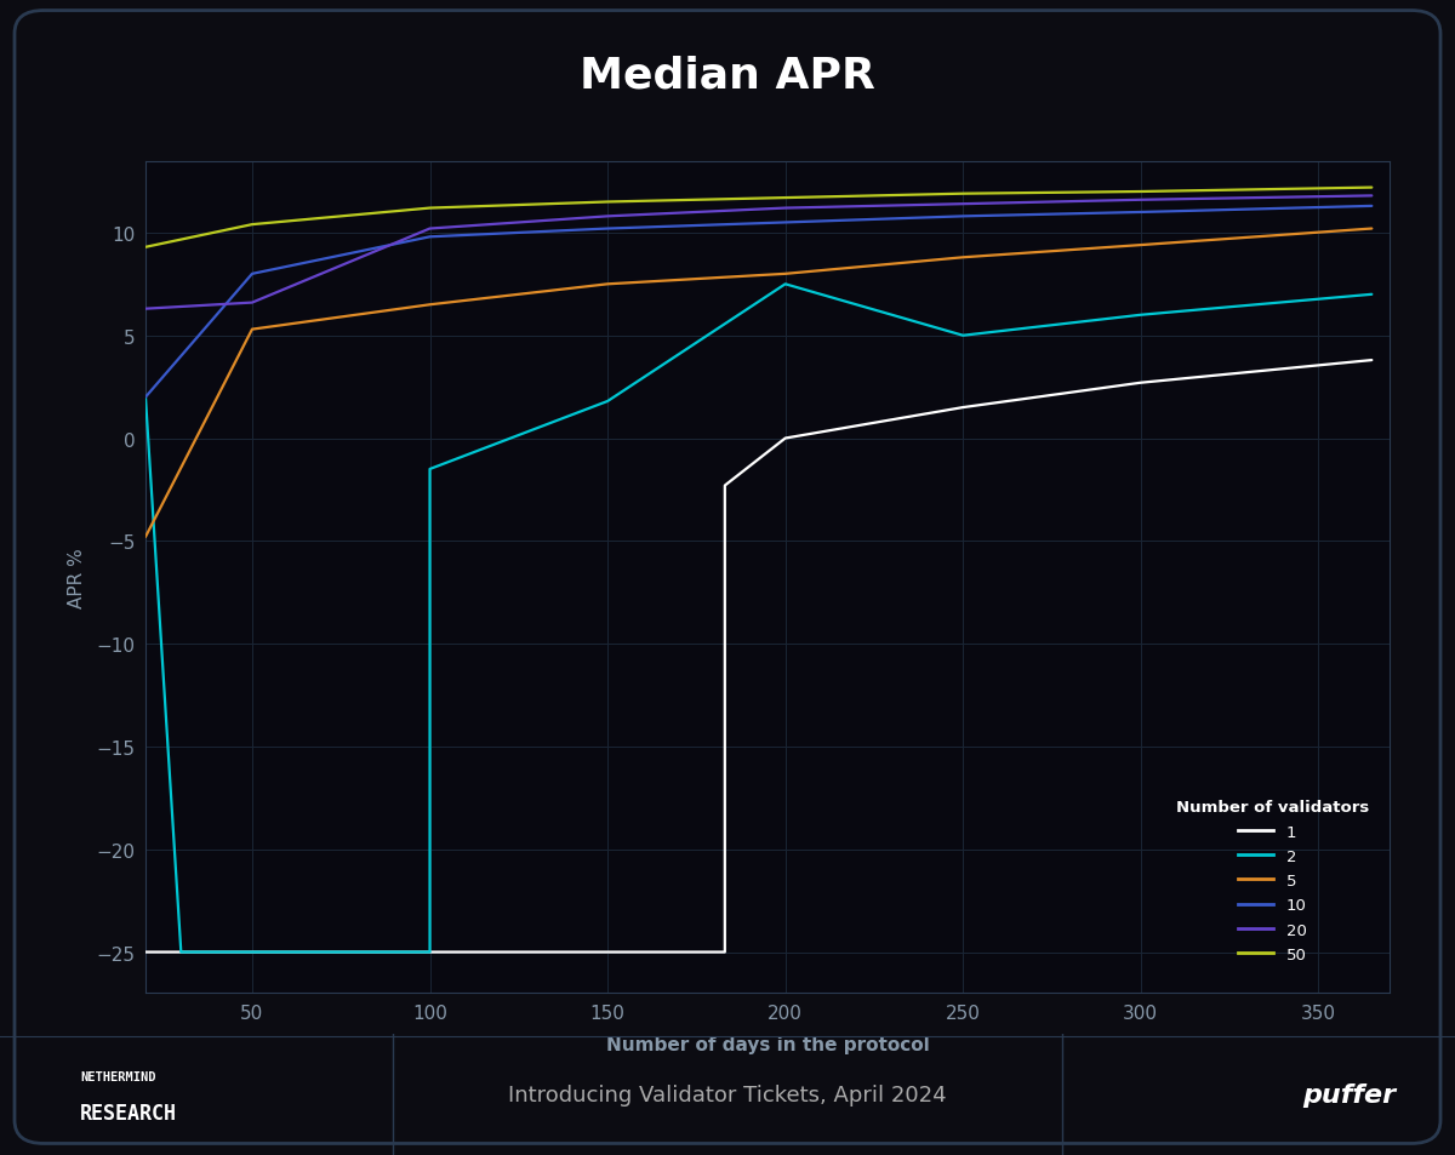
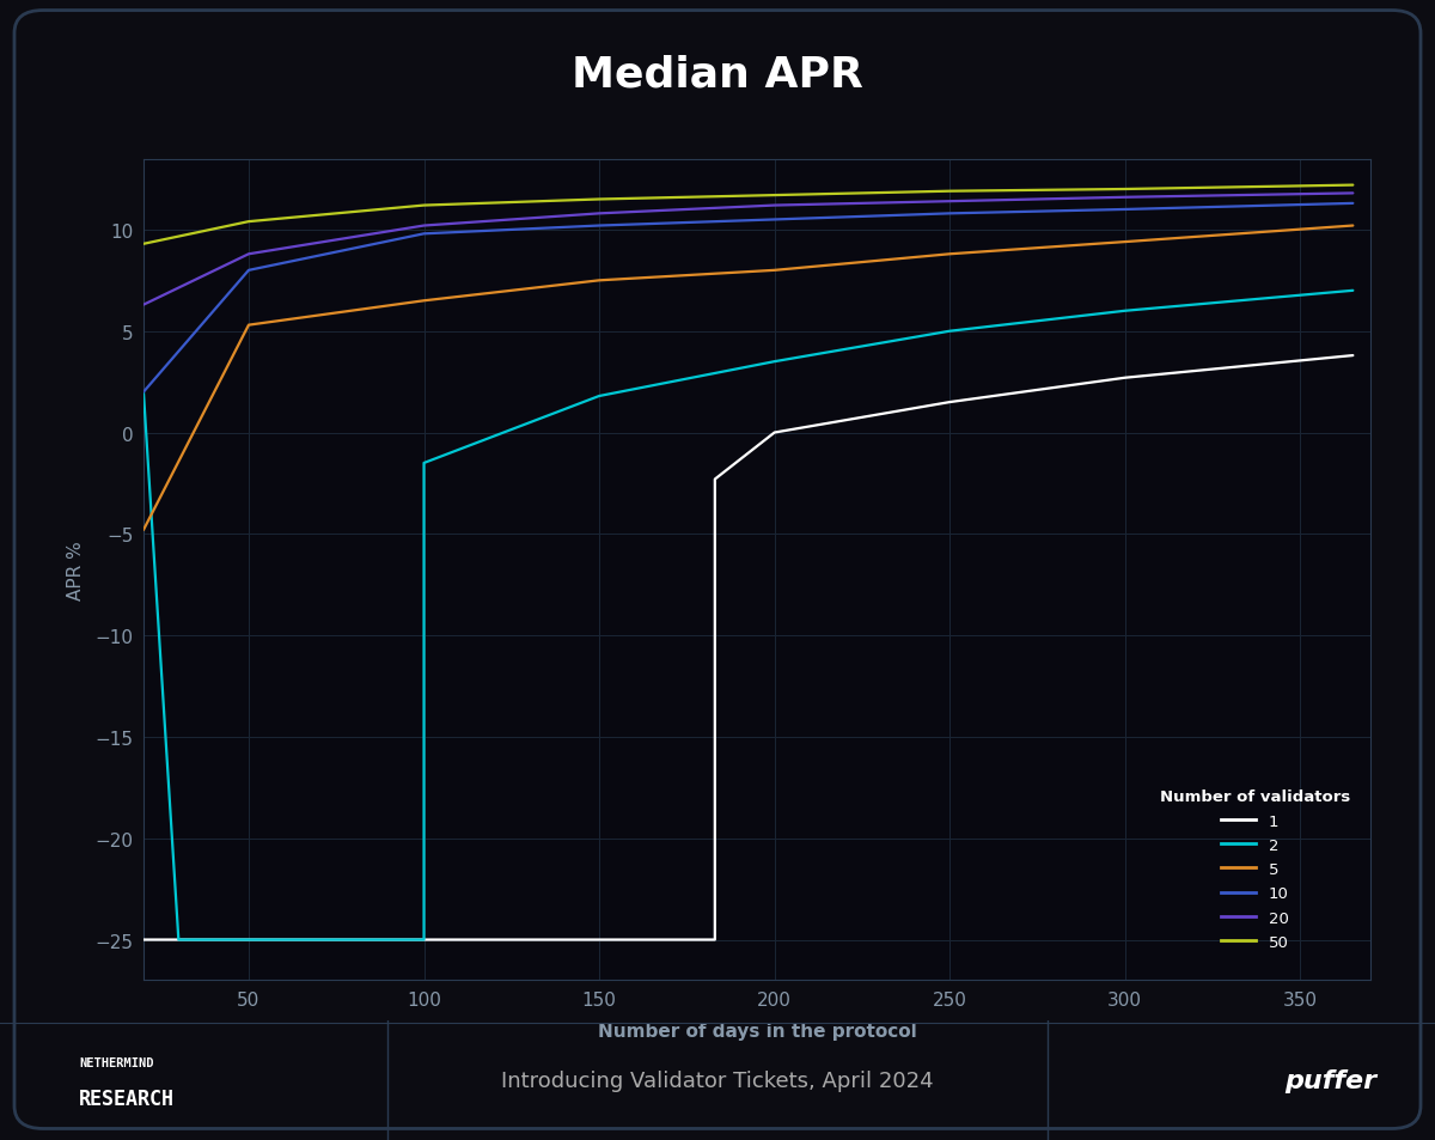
20/50: 6.6 -> 8.8
2/200: 7.5 -> 3.5
